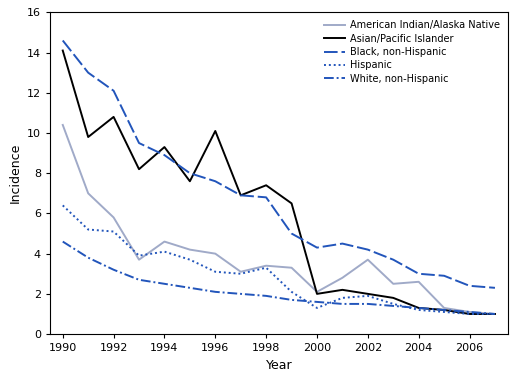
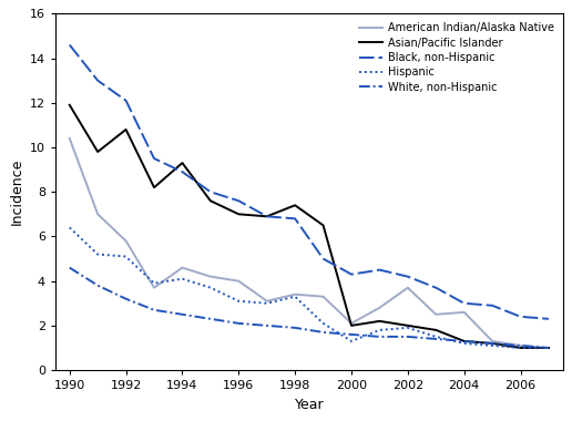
Asian/Pacific Islander/1990: 14.1 -> 11.9
Asian/Pacific Islander/1996: 10.1 -> 7.0
